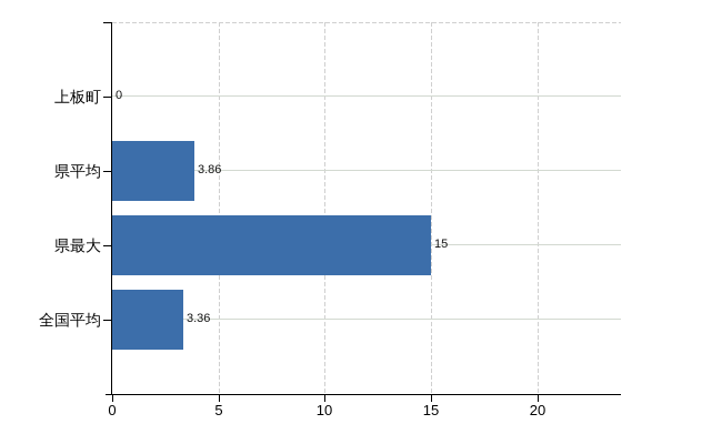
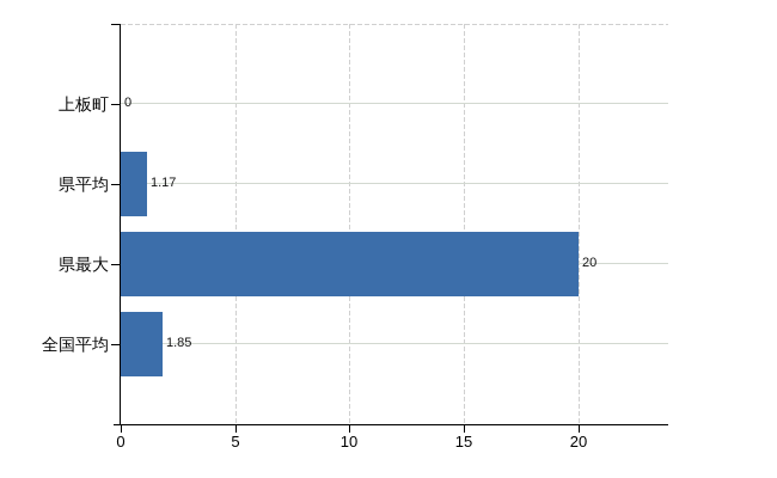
県平均: 3.86 -> 1.17
県最大: 15 -> 20
全国平均: 3.36 -> 1.85
